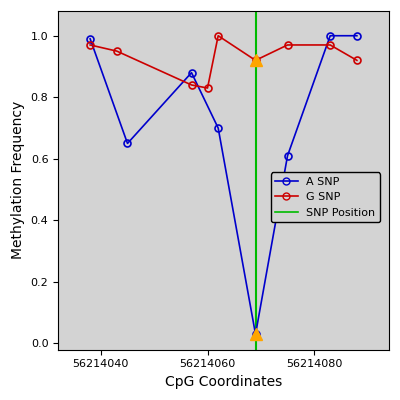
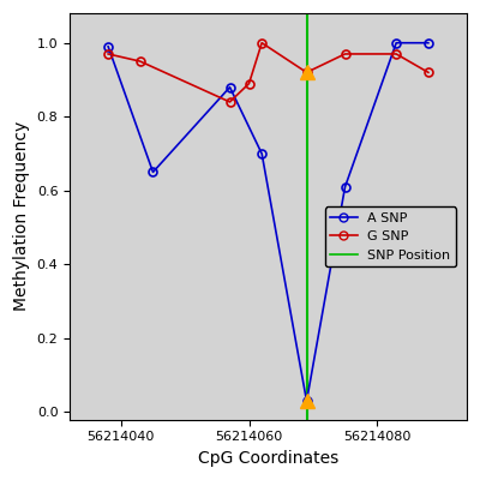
G SNP/56214060: 0.83 -> 0.89
